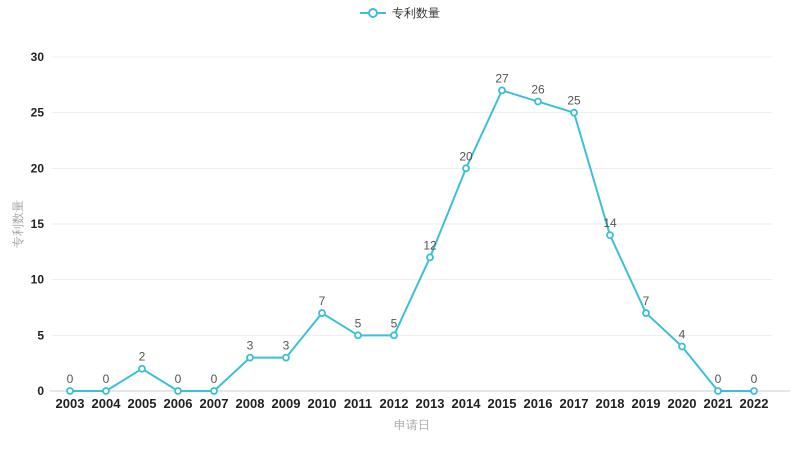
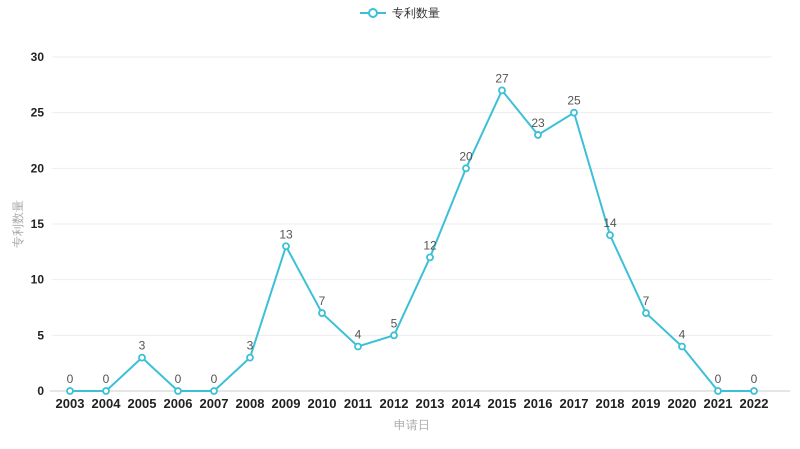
2005: 2 -> 3
2009: 3 -> 13
2011: 5 -> 4
2016: 26 -> 23
